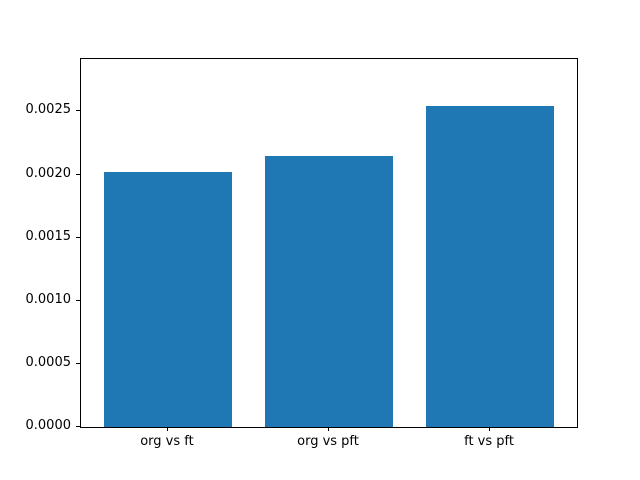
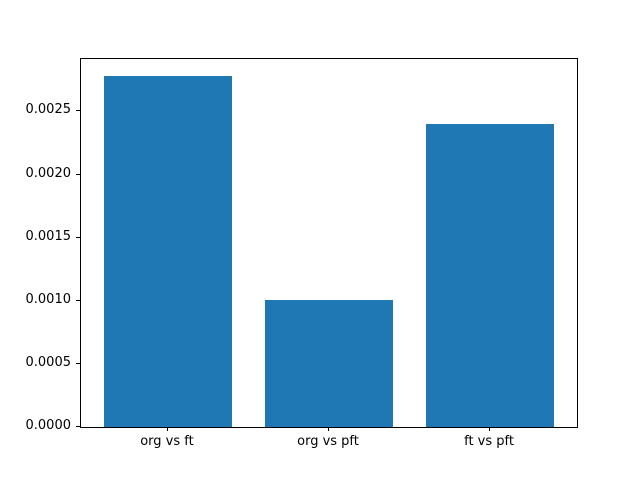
org vs ft: 0.00202 -> 0.00278
org vs pft: 0.00215 -> 0.00101
ft vs pft: 0.00254 -> 0.00240
